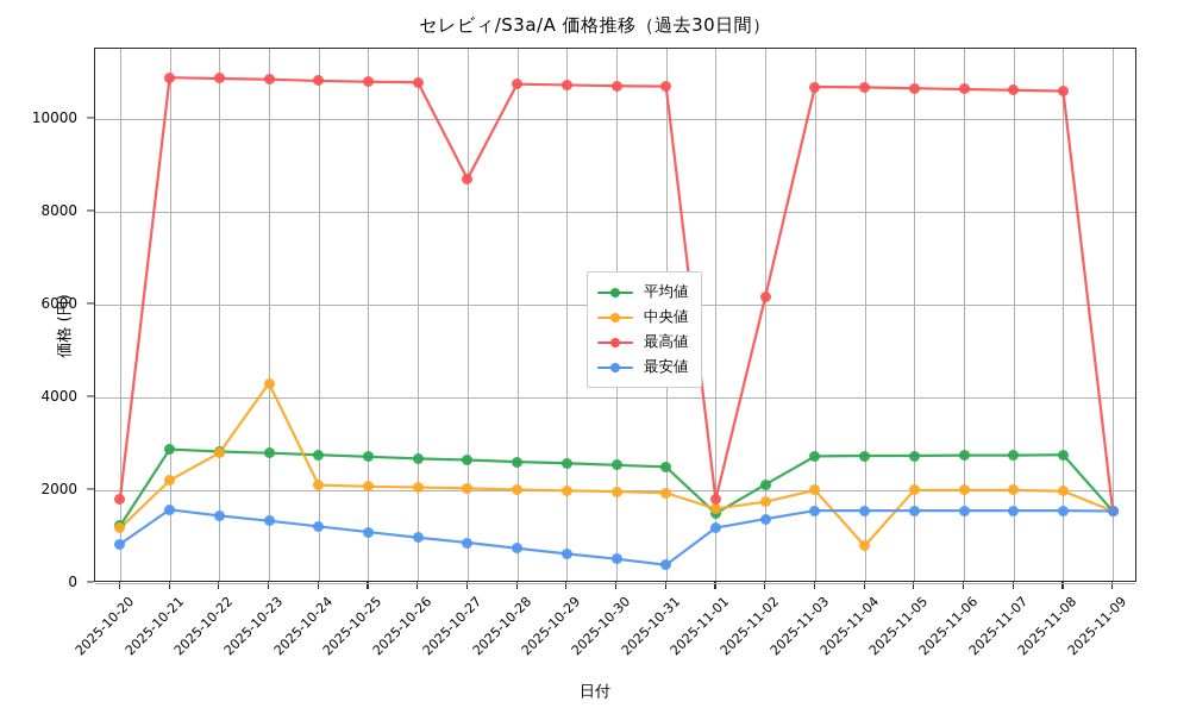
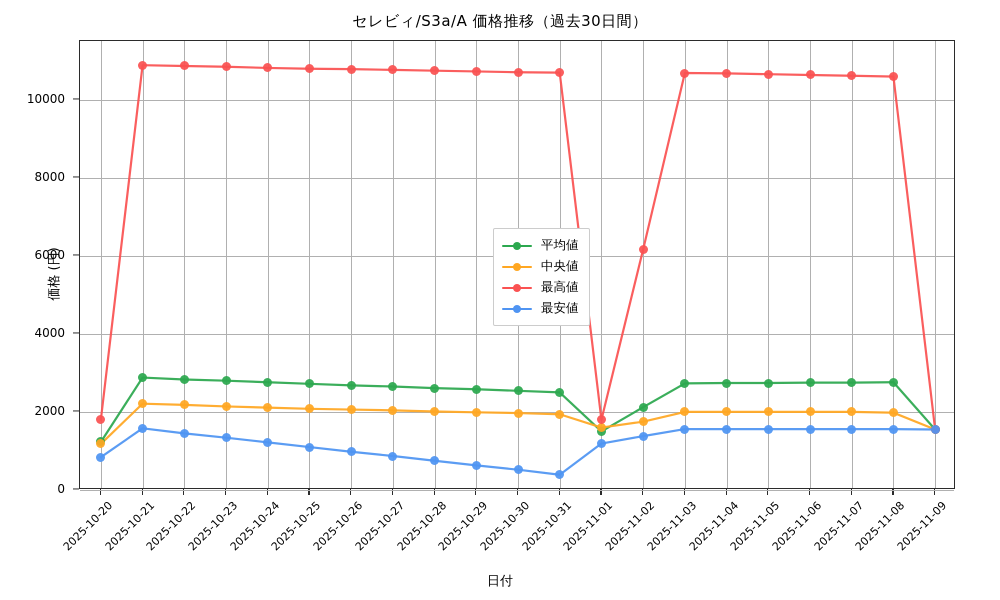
中央値/2025-10-22: 2800 -> 2200
中央値/2025-10-23: 4300 -> 2100
最高値/2025-10-27: 8700 -> 10800
中央値/2025-11-04: 800 -> 2000
